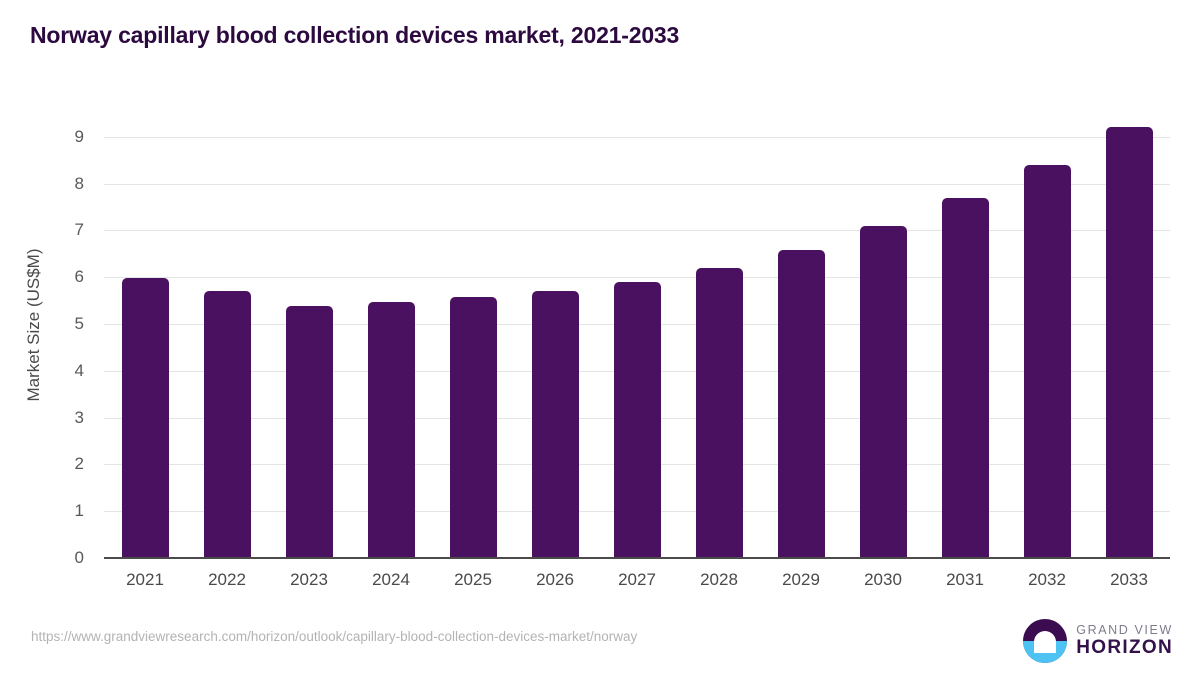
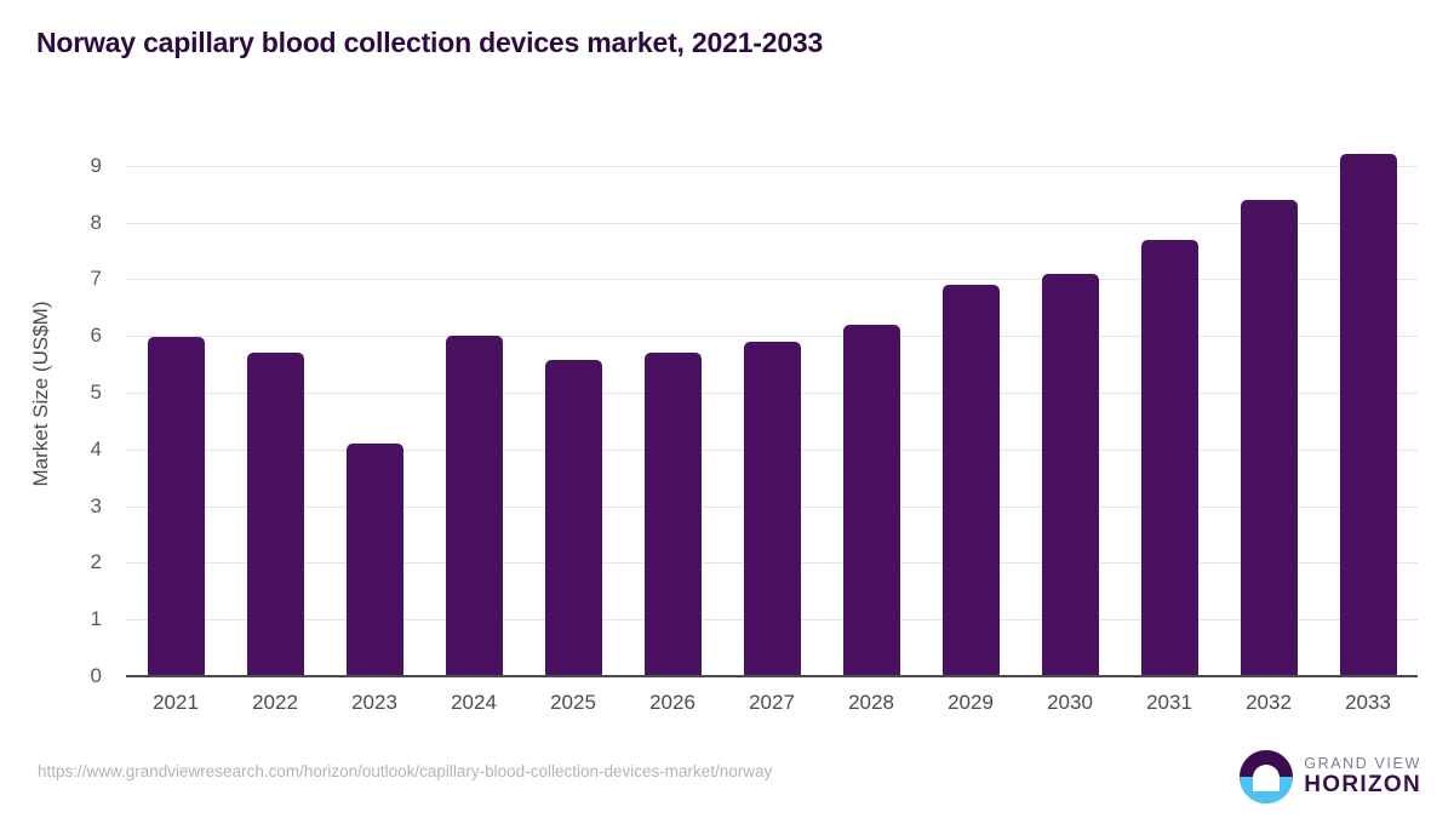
2023: 5.4 -> 4.1
2024: 5.5 -> 6.0
2029: 6.6 -> 6.9
